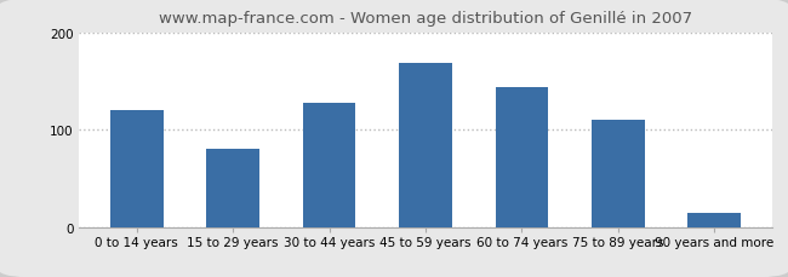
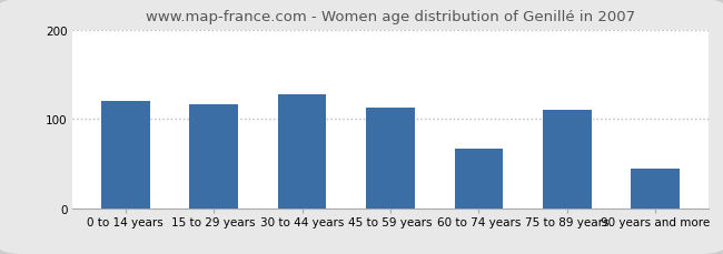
15 to 29 years: 80 -> 116
45 to 59 years: 168 -> 112
60 to 74 years: 143 -> 66
90 years and more: 14 -> 44
